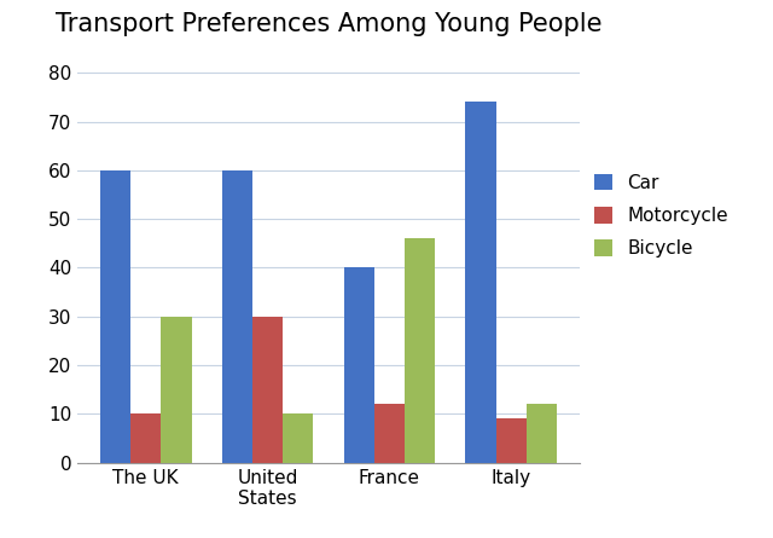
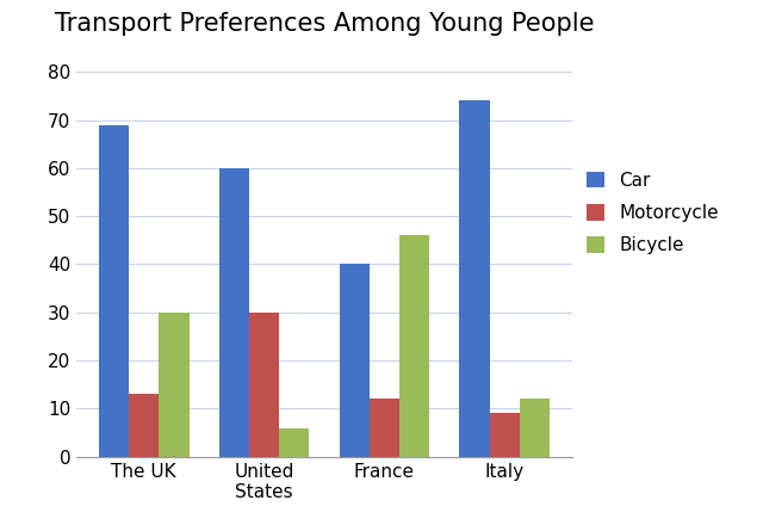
Car/The UK: 60 -> 69
Motorcycle/The UK: 10 -> 13
Bicycle/United States: 10 -> 6
